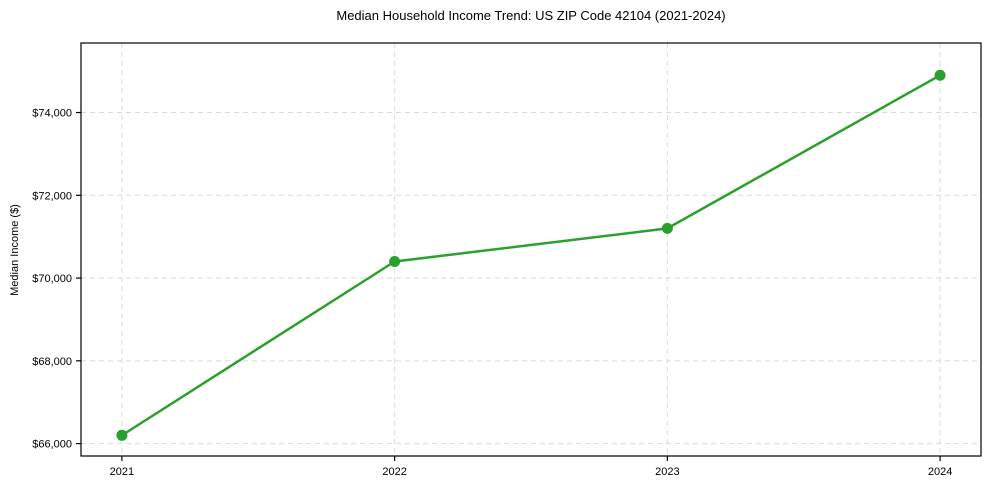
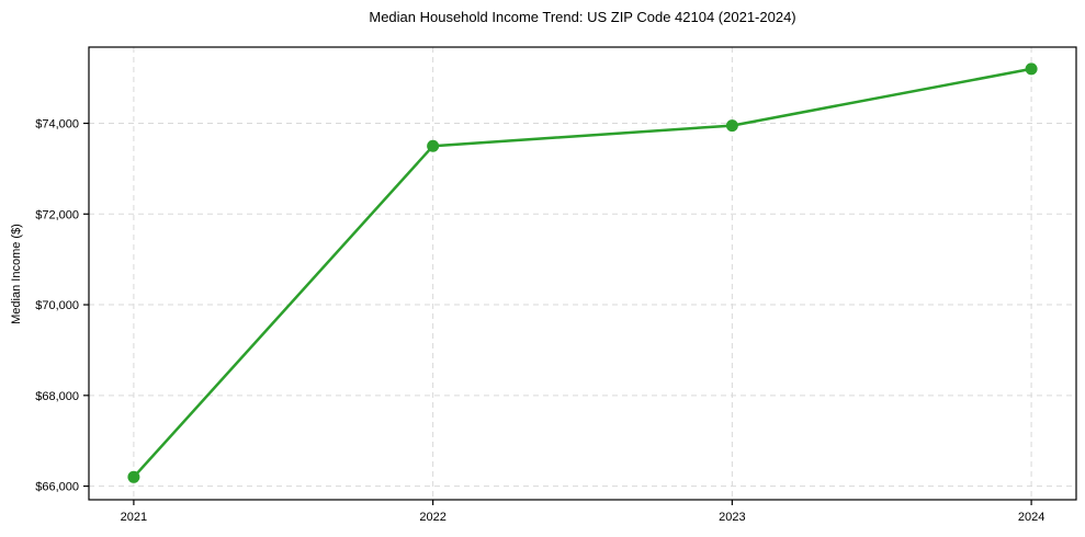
2022: $70400 -> $73500
2023: $71200 -> $74000
2024: $74900 -> $75200
